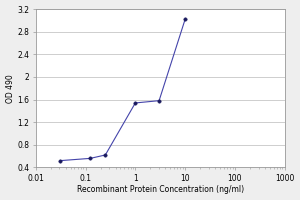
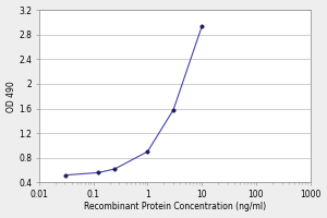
1: 1.54 -> 0.90
10: 3.02 -> 2.93
